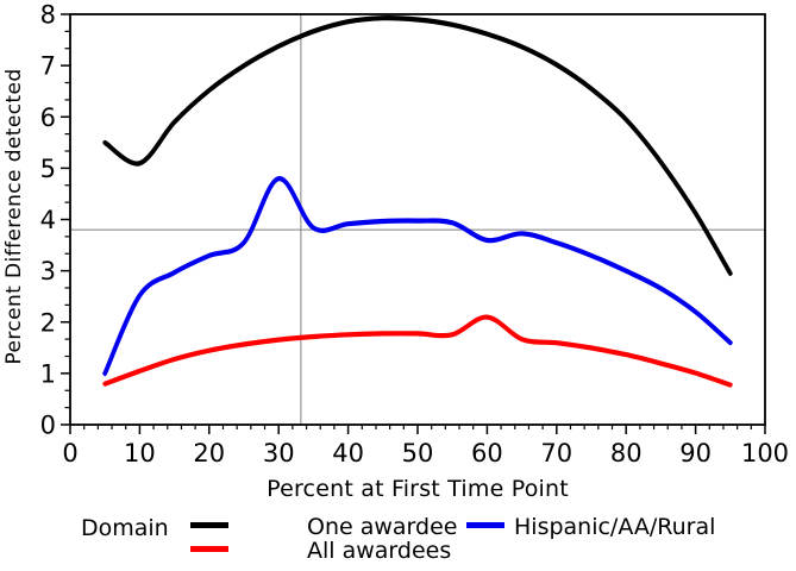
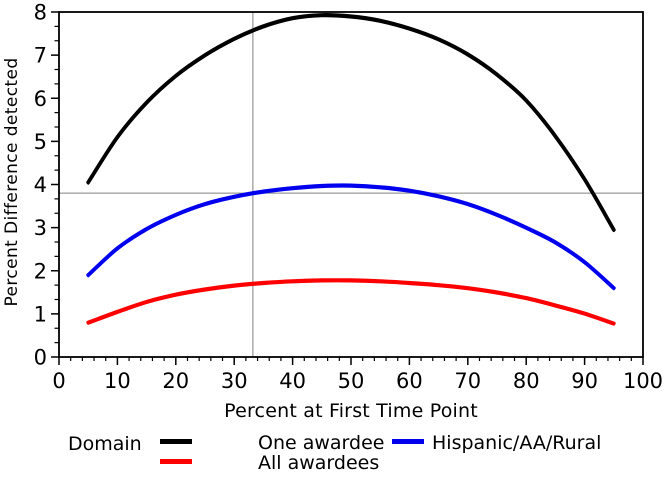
One awardee/5: 5.5 -> 4.0
Hispanic/AA/Rural/5: 1.0 -> 1.9
Hispanic/AA/Rural/30: 4.8 -> 3.7
All awardees/60: 2.1 -> 1.7
Hispanic/AA/Rural/60: 3.6 -> 3.9
